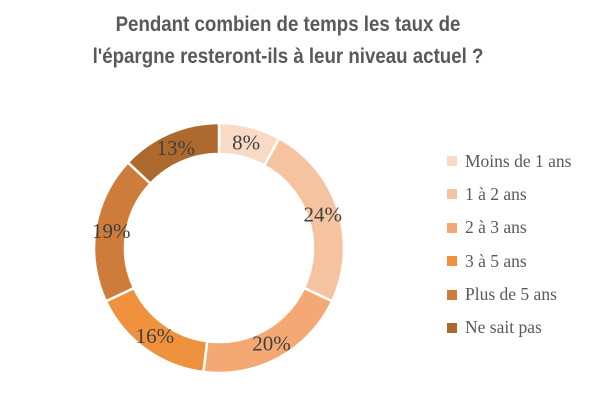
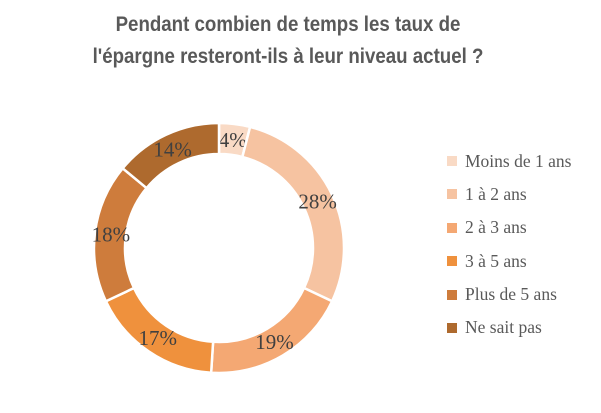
Moins de 1 ans: 8% -> 4%
1 à 2 ans: 24% -> 28%
2 à 3 ans: 20% -> 19%
3 à 5 ans: 16% -> 17%
Plus de 5 ans: 19% -> 18%
Ne sait pas: 13% -> 14%
